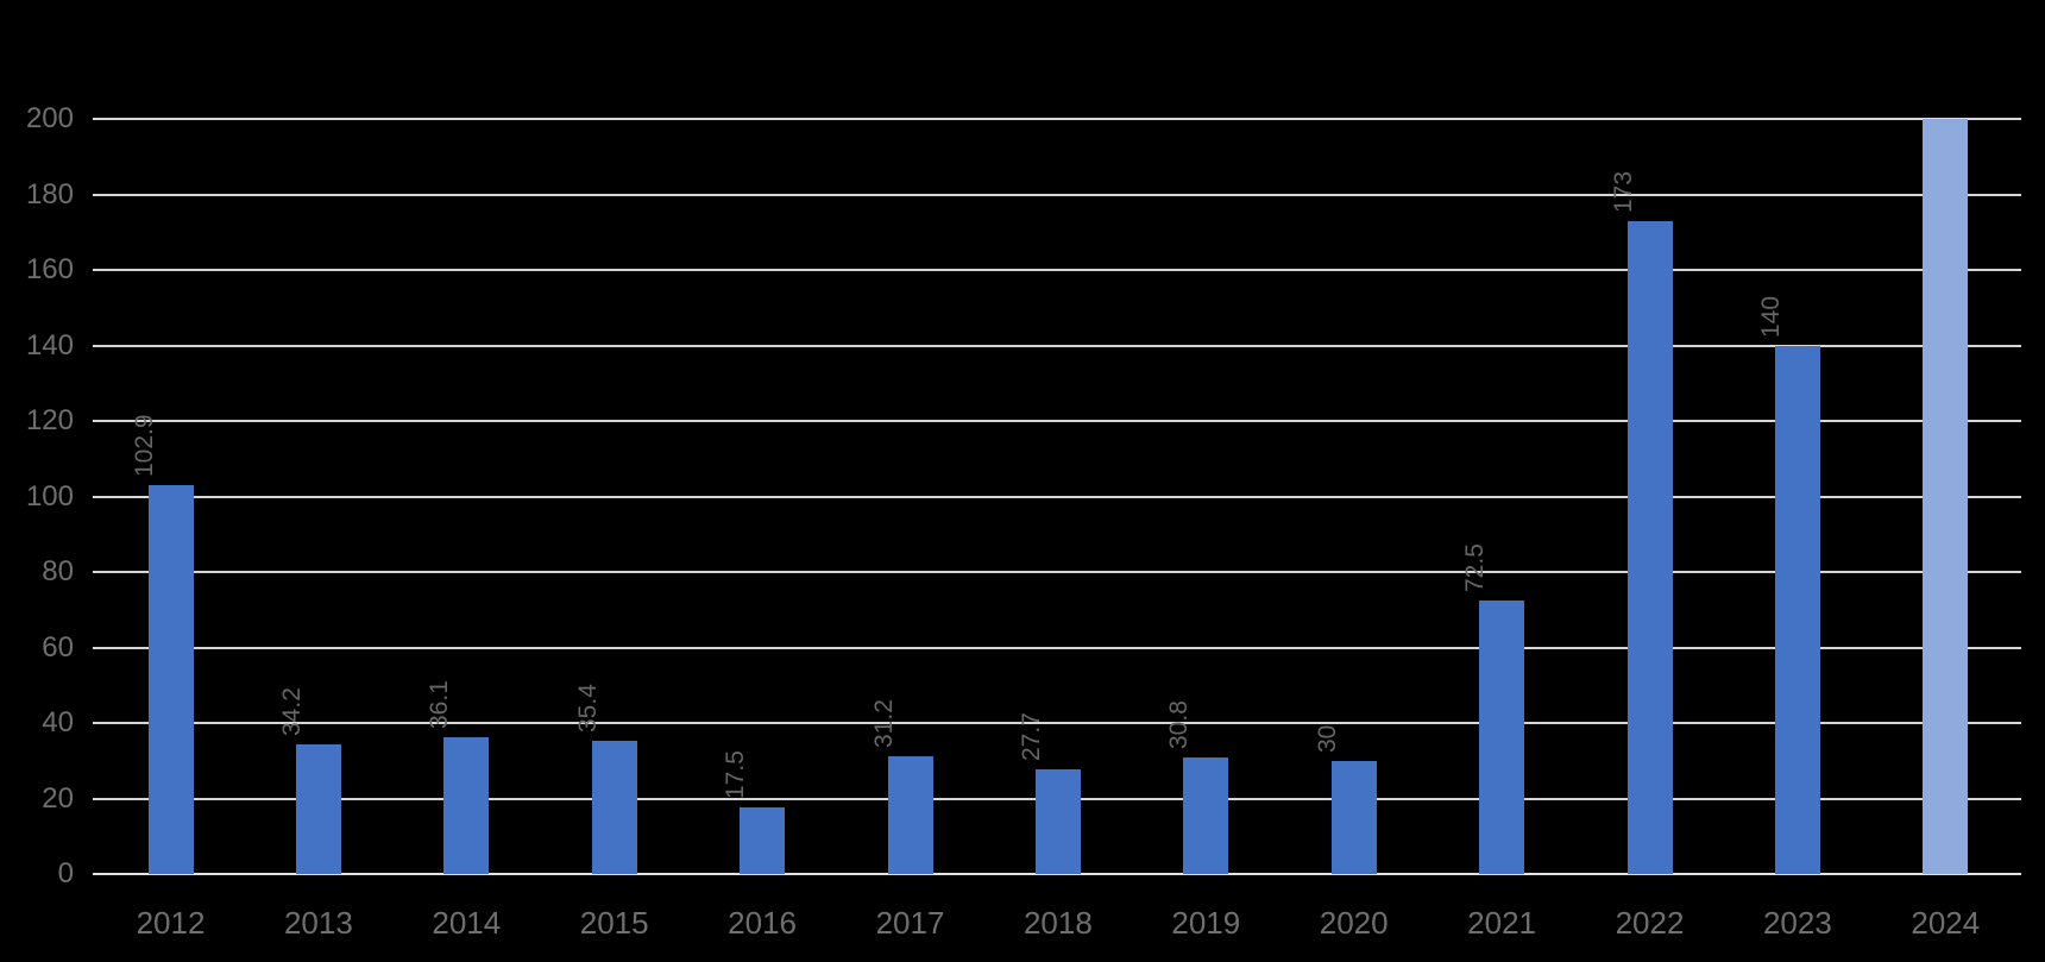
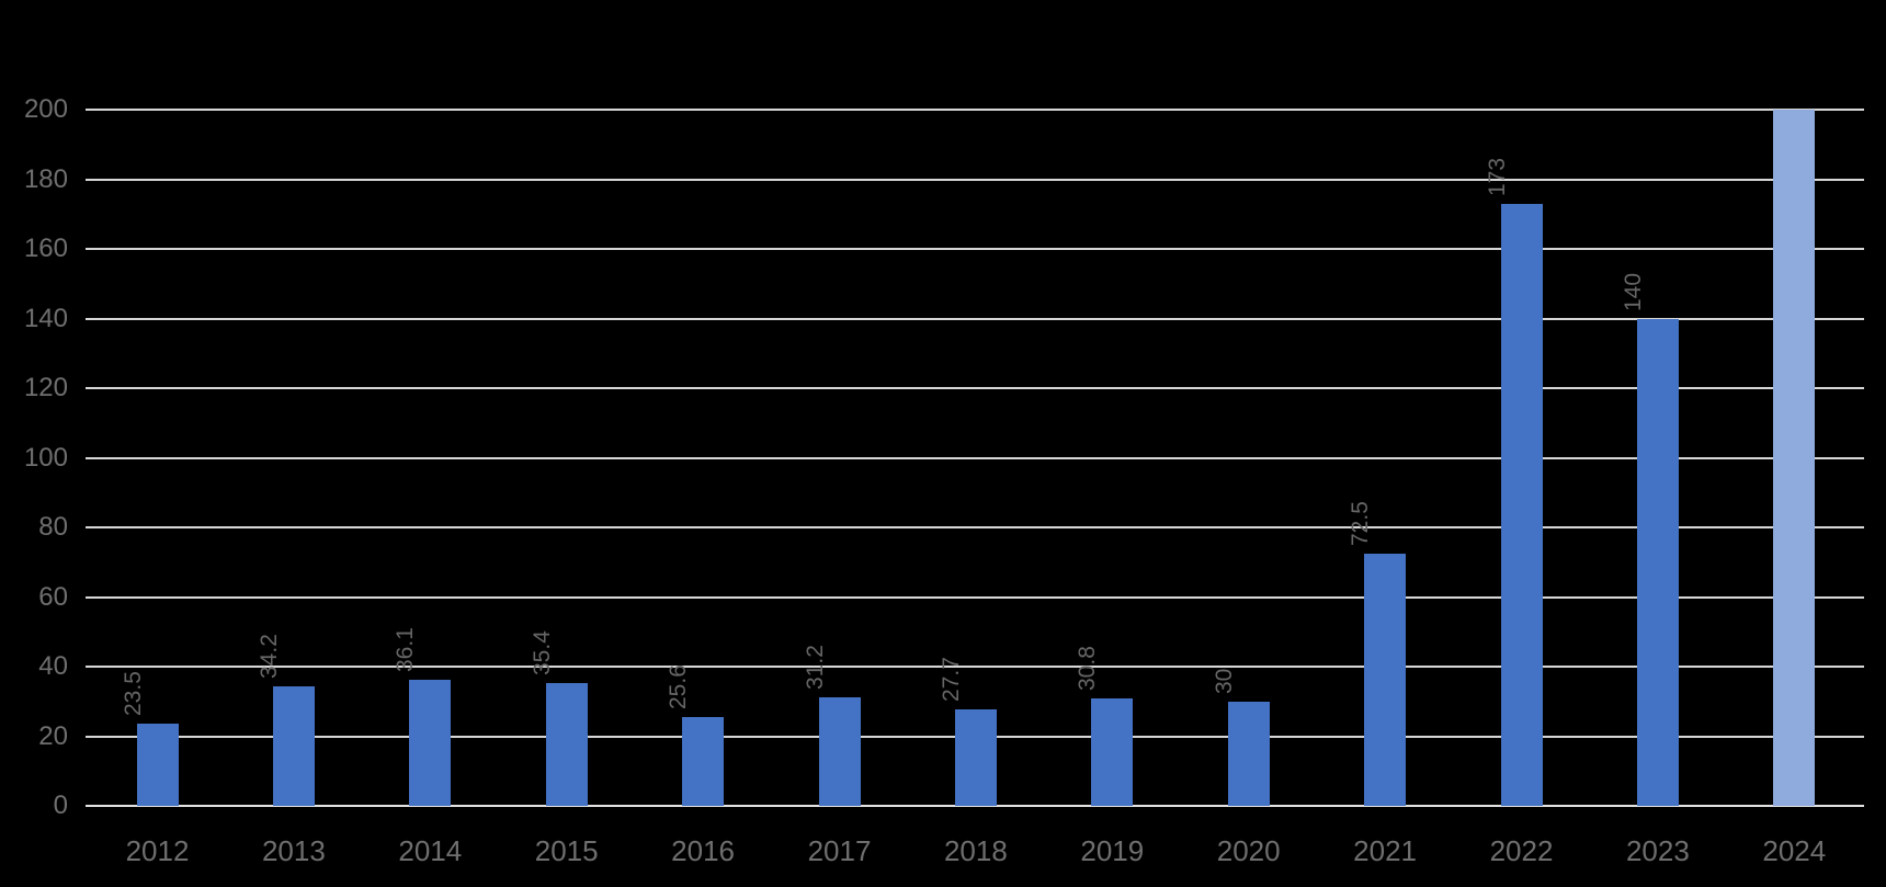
2012: 102.9 -> 23.5
2016: 17.5 -> 25.6
